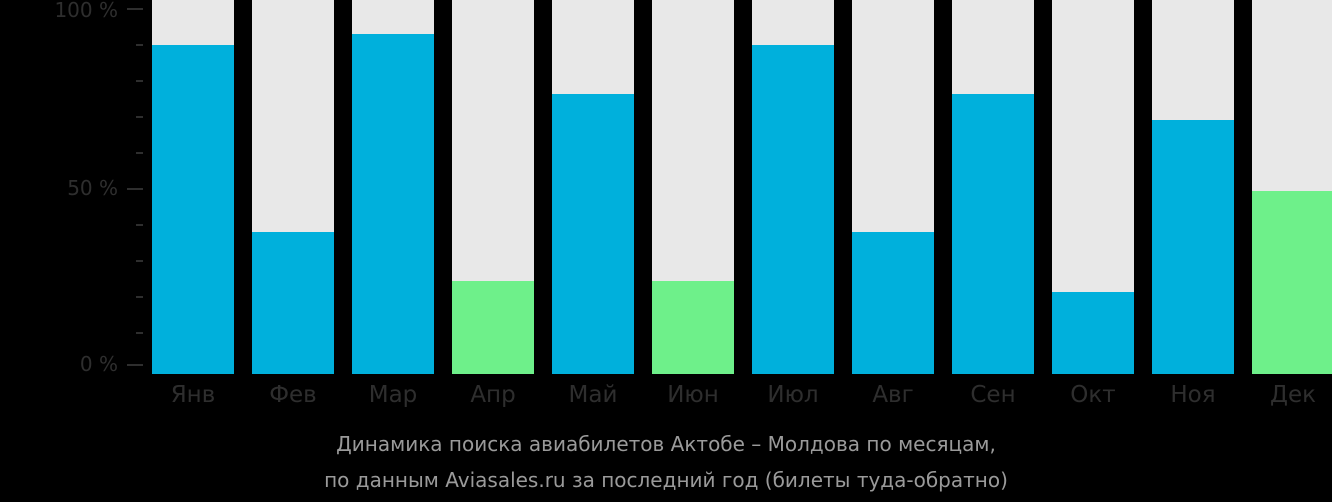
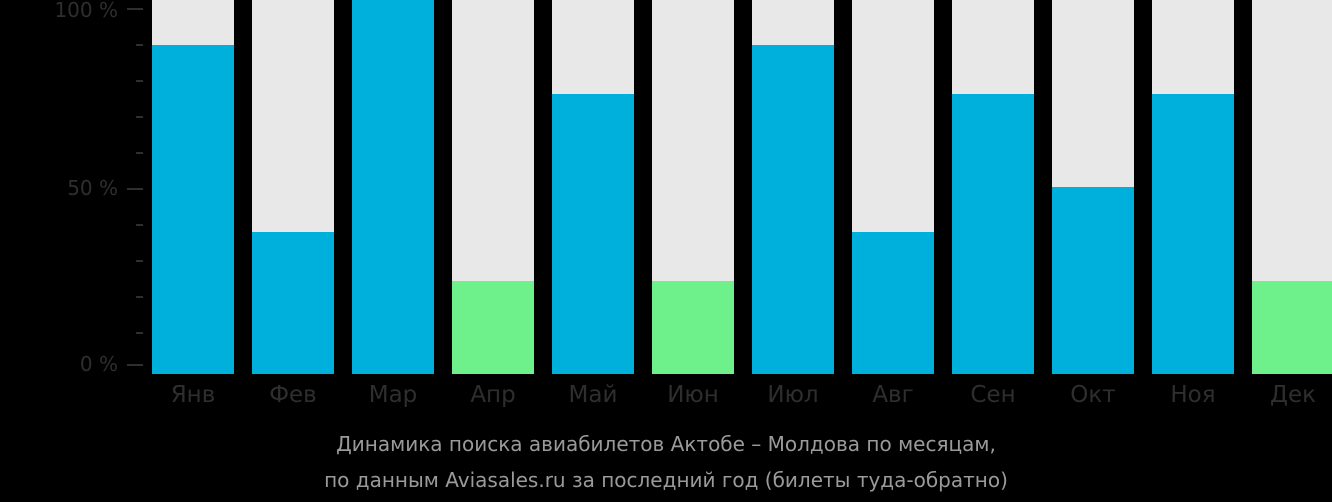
Мар: 91% -> 100%
Окт: 22% -> 50%
Ноя: 68% -> 75%
Дек: 49% -> 25%
